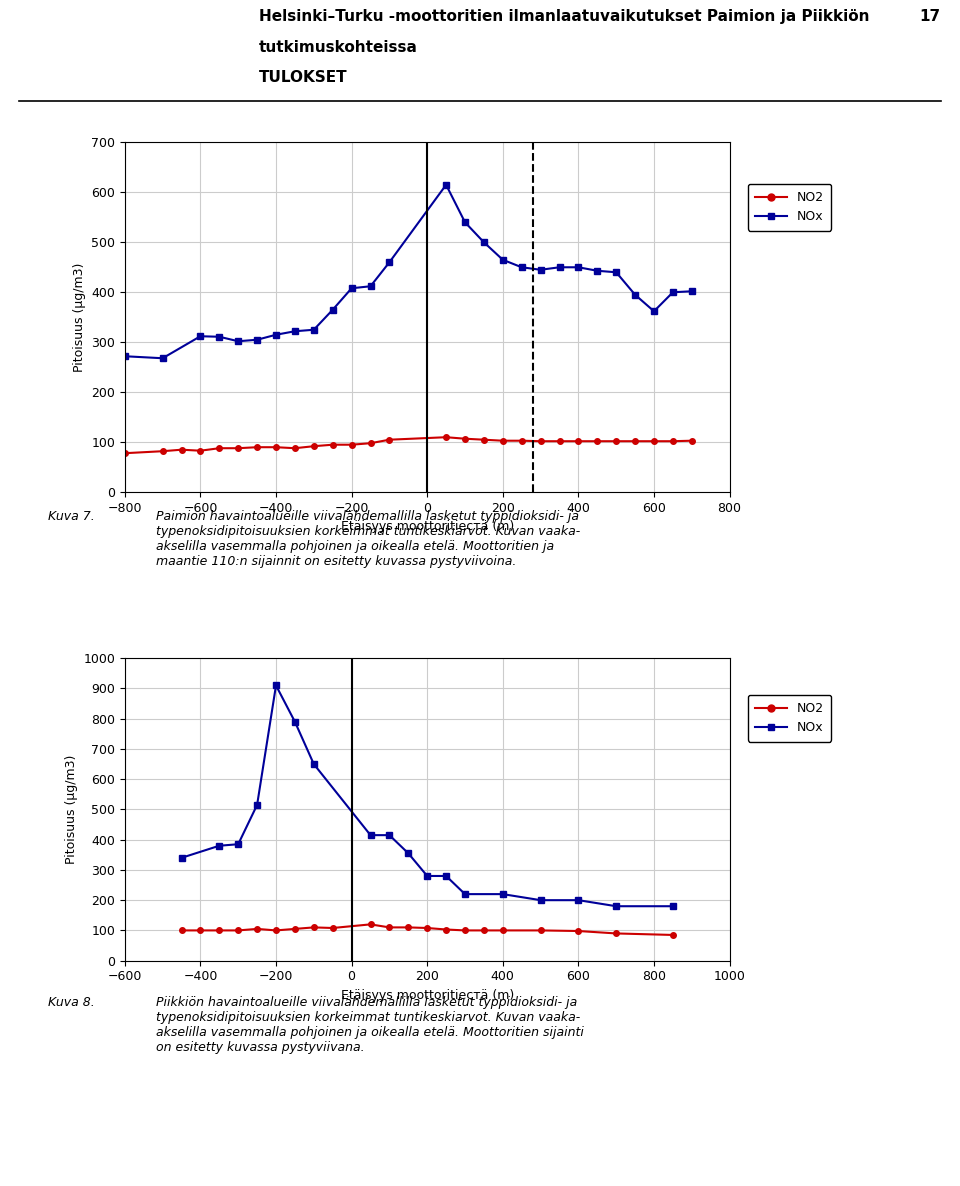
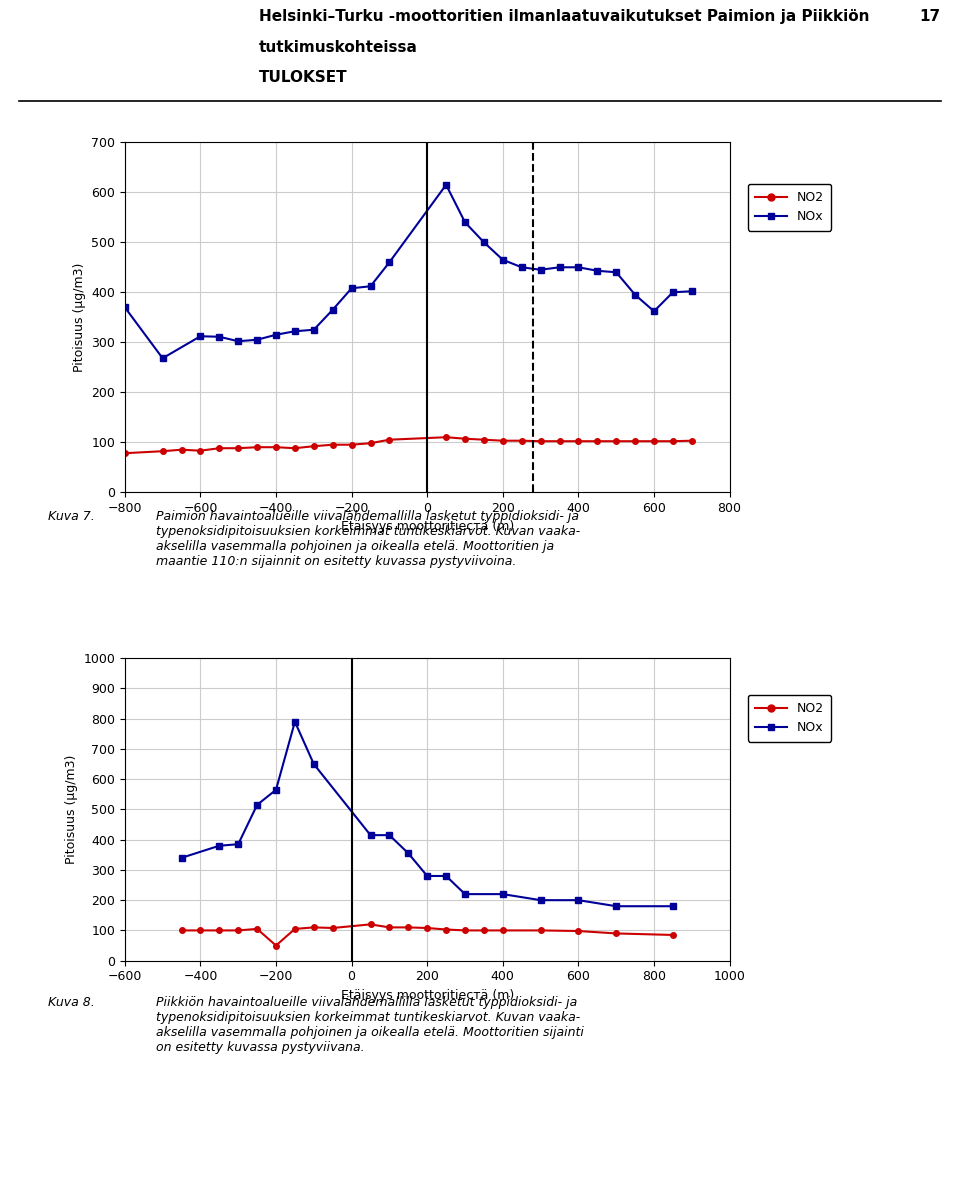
NOx/−800: 272 -> 370
NO2/−200: 100 -> 50
NOx/−200: 910 -> 565
